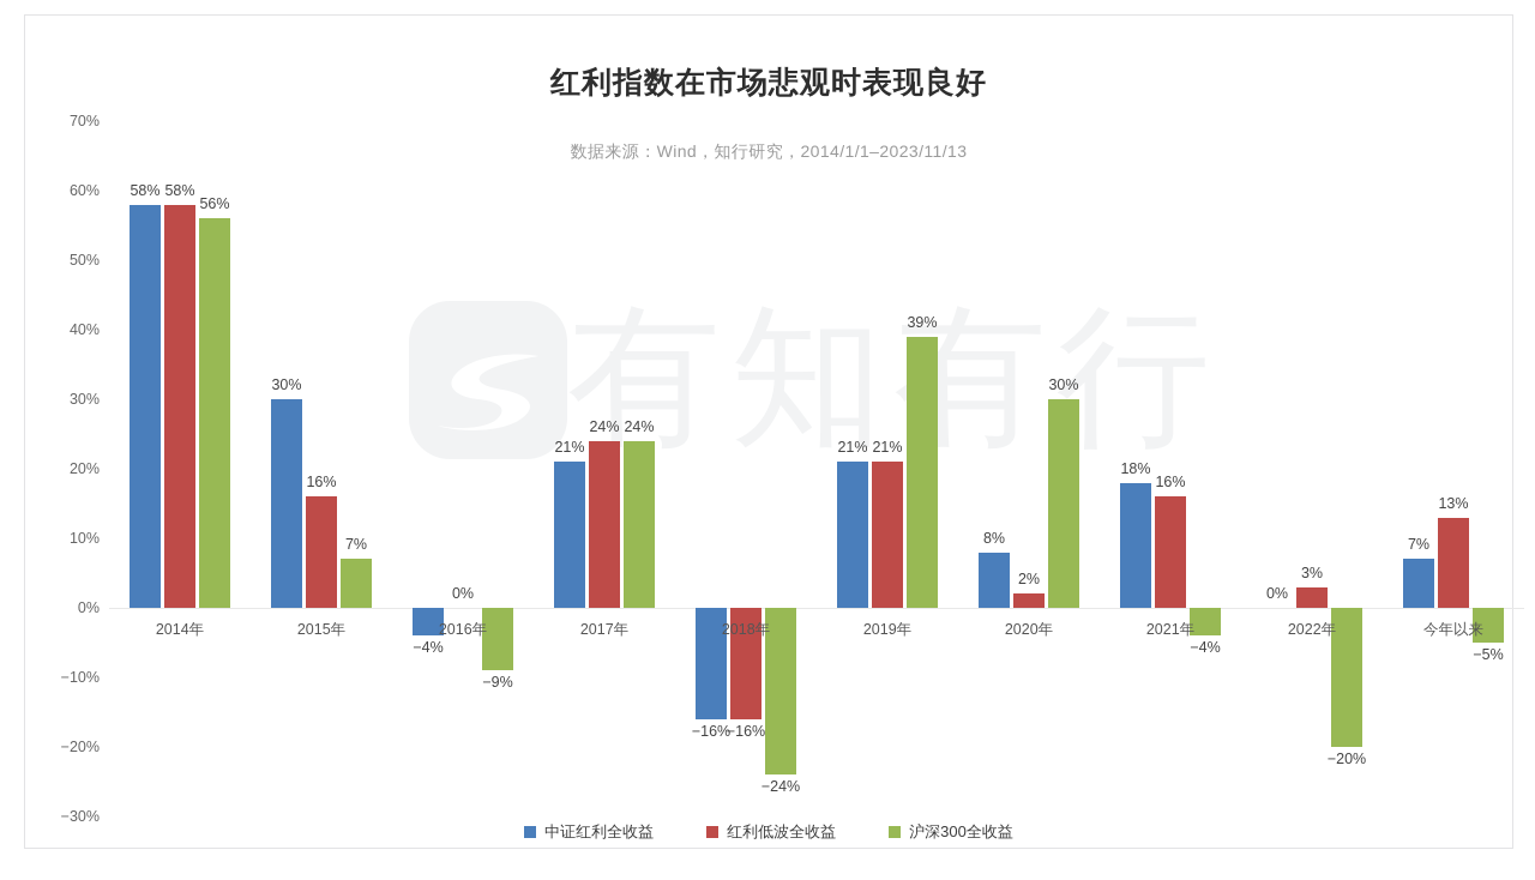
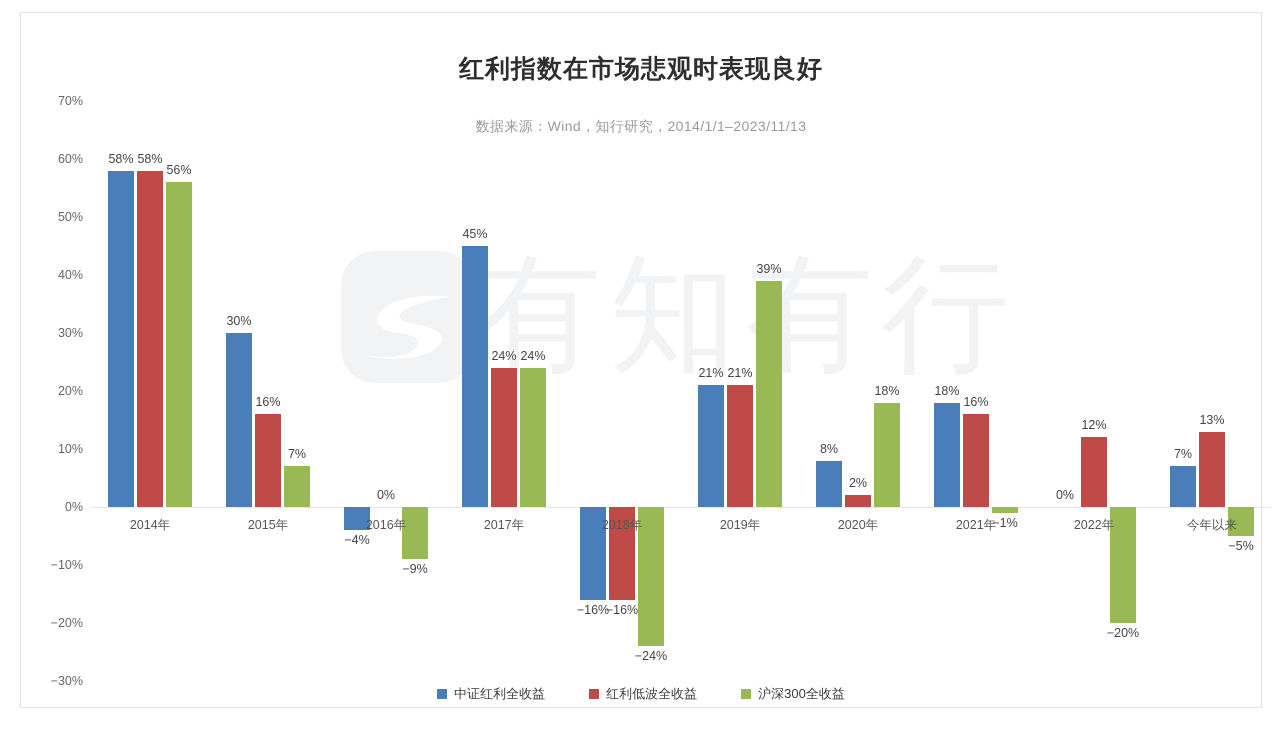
中证红利全收益/2017年: 21% -> 45%
沪深300全收益/2020年: 30% -> 18%
沪深300全收益/2021年: −4% -> −1%
红利低波全收益/2022年: 3% -> 12%
